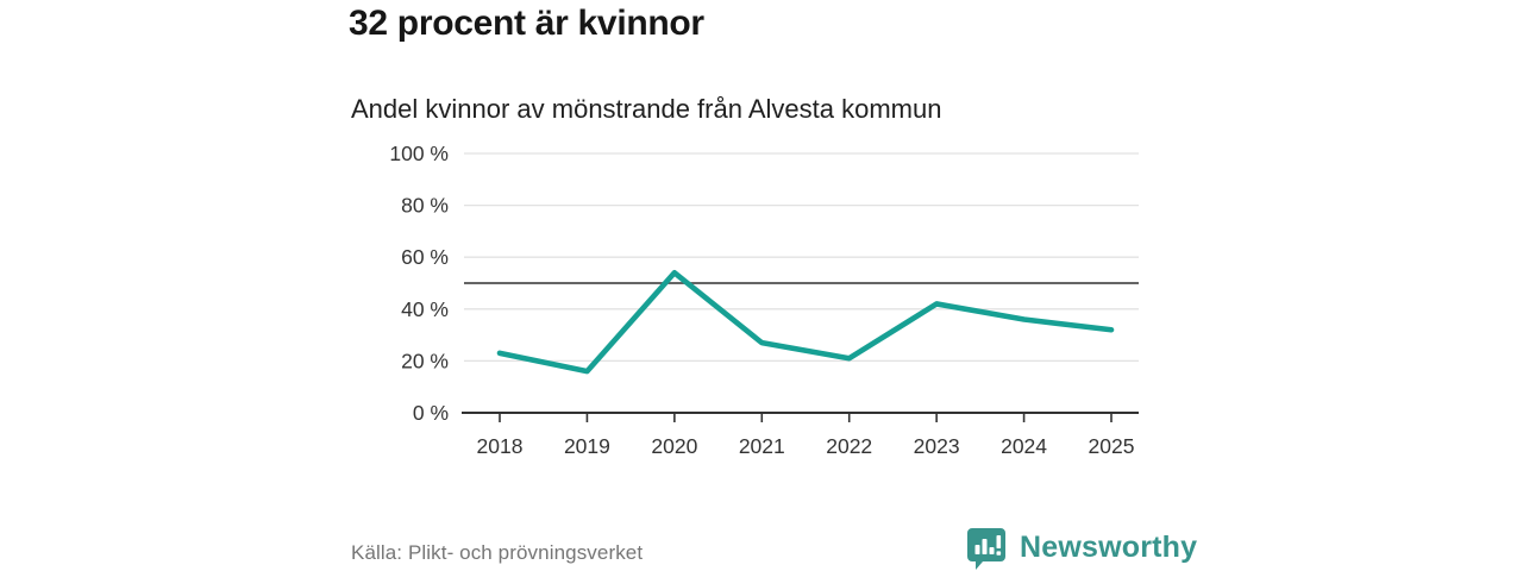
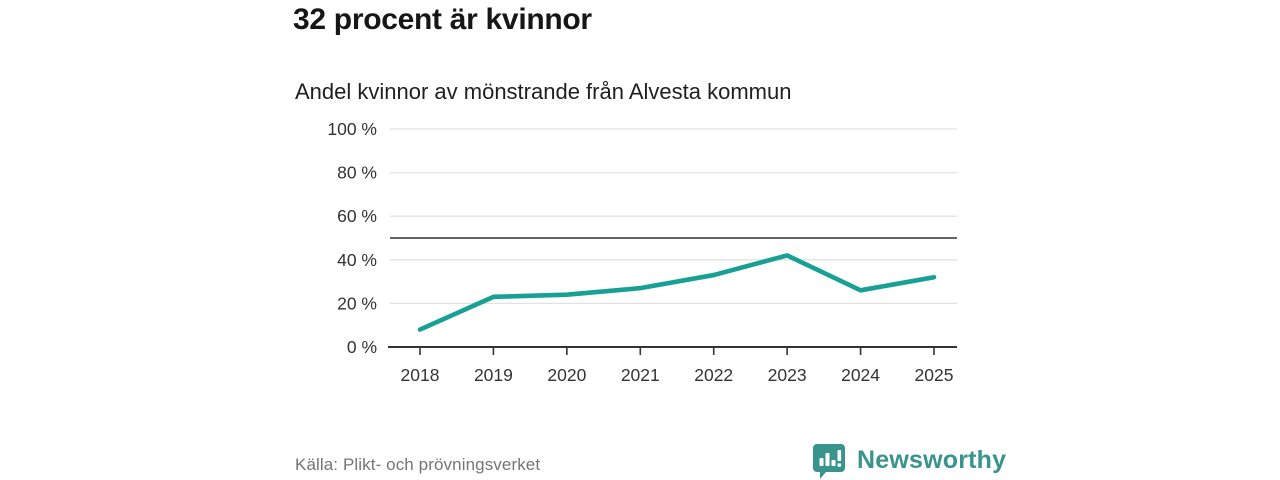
2018: 23% -> 8%
2019: 16% -> 23%
2020: 54% -> 24%
2022: 21% -> 33%
2024: 36% -> 26%
